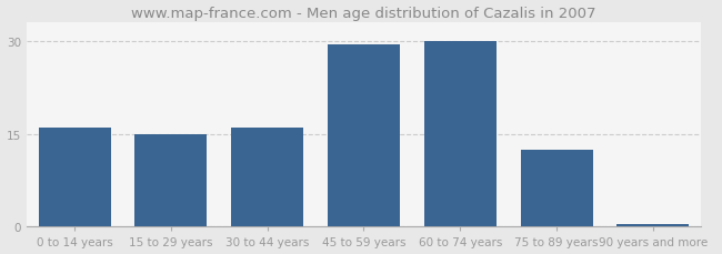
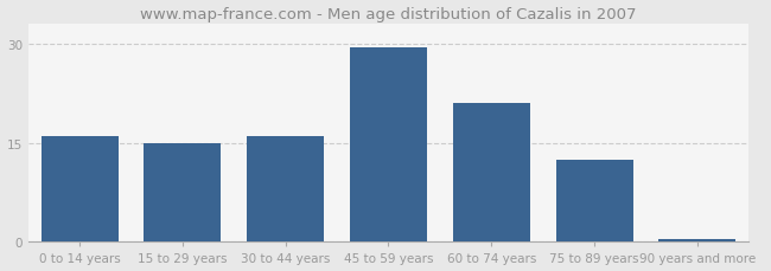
60 to 74 years: 30.0 -> 21.0
